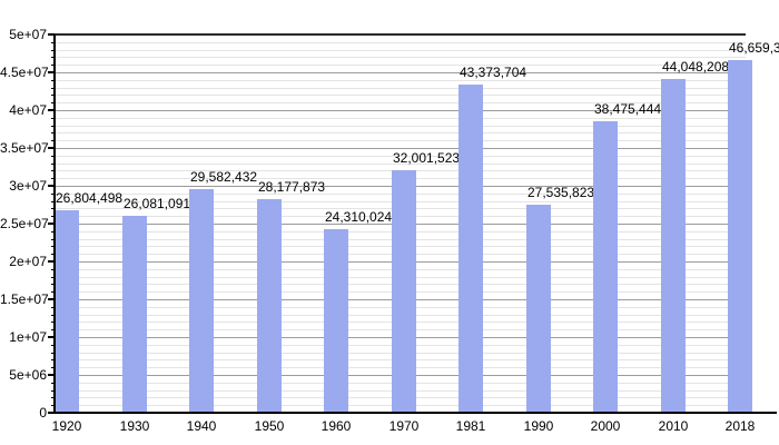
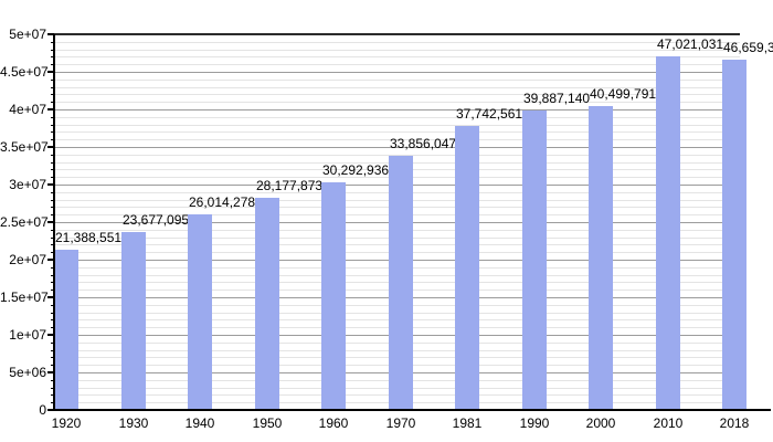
1920: 26,804,498 -> 21,388,551
1930: 26,081,091 -> 23,677,095
1940: 29,582,432 -> 26,014,278
1960: 24,310,024 -> 30,292,936
1970: 32,001,523 -> 33,856,047
1981: 43,373,704 -> 37,742,561
1990: 27,535,823 -> 39,887,140
2000: 38,475,444 -> 40,499,791
2010: 44,048,208 -> 47,021,031
